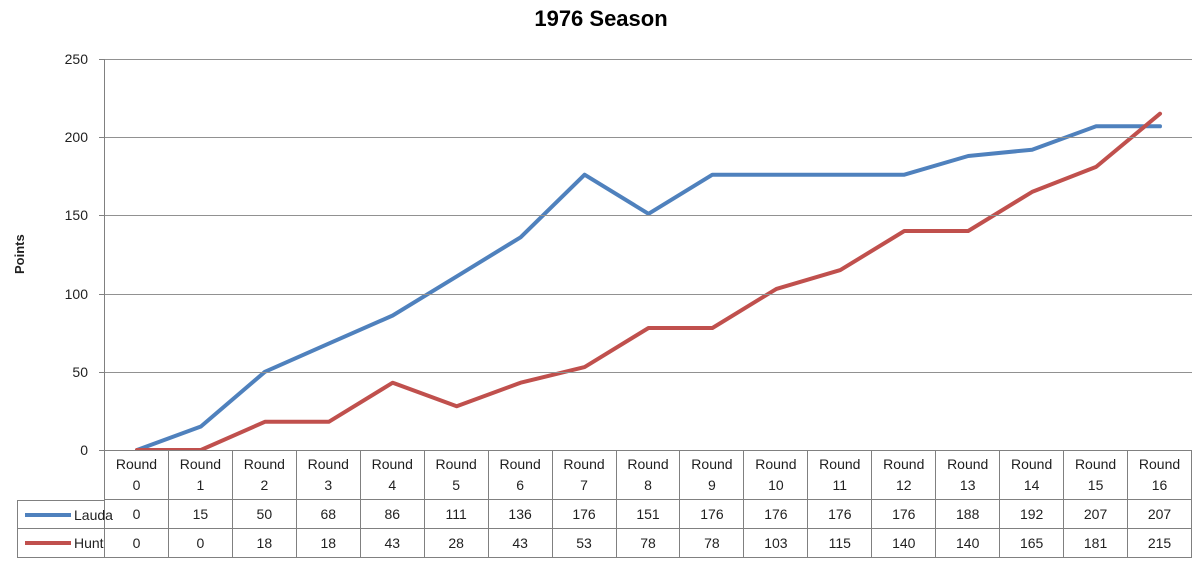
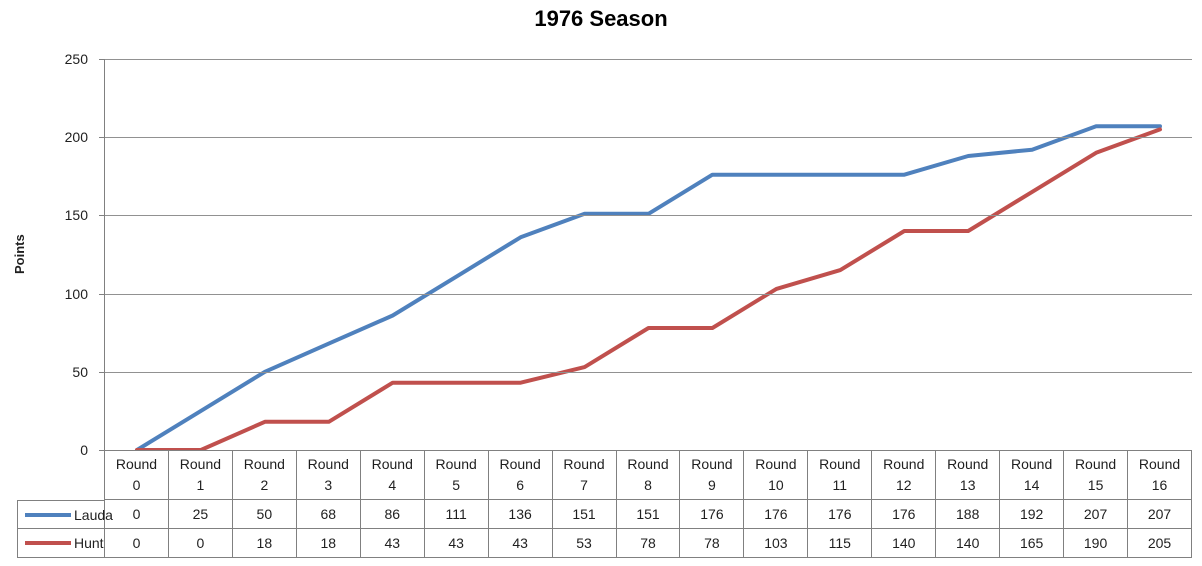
Lauda/Round 1: 15 -> 25
Hunt/Round 5: 28 -> 43
Lauda/Round 7: 176 -> 151
Hunt/Round 15: 181 -> 190
Hunt/Round 16: 215 -> 205
